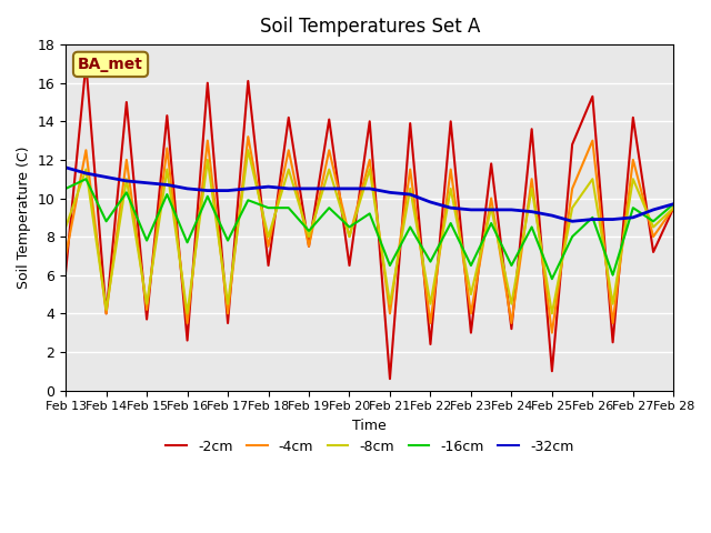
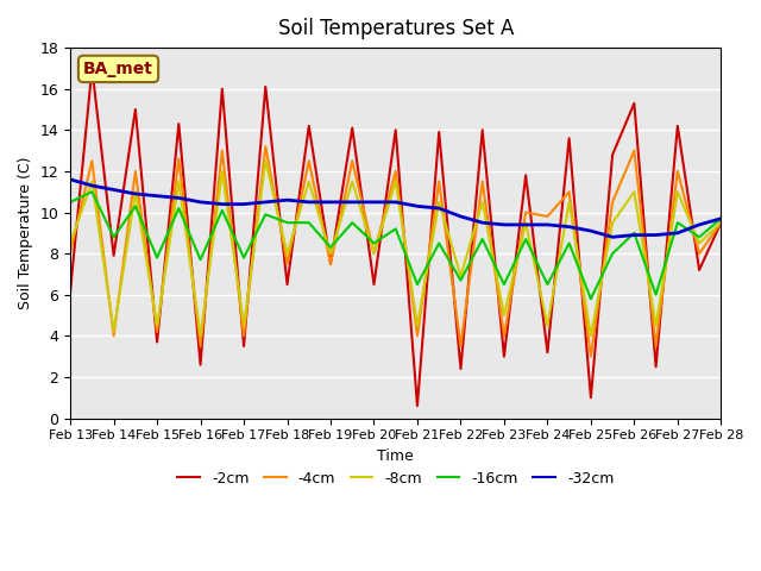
-4cm/Feb 13: 7.0 -> 8.1
-2cm/Feb 14: 4.0 -> 7.9
-8cm/Feb 22: 4.5 -> 6.9
-4cm/Feb 24: 3.5 -> 9.8
